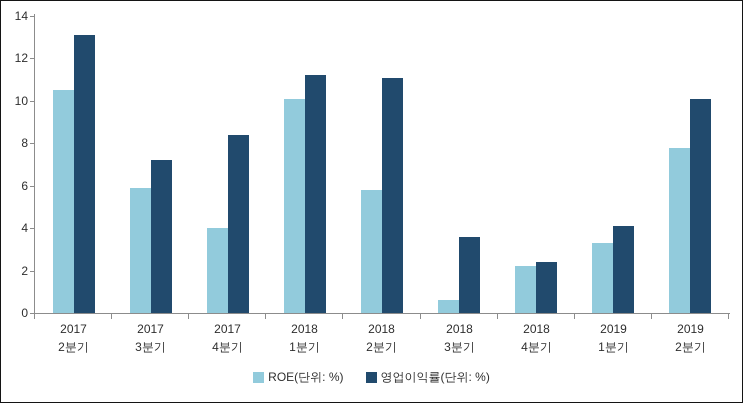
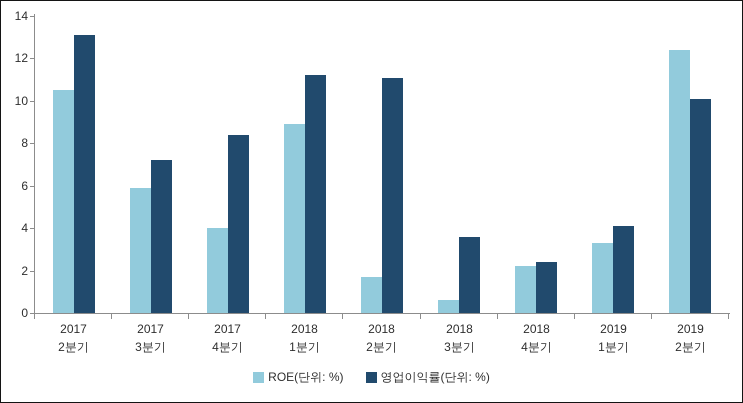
ROE(단위: %)/2018 1분기: 10.1 -> 8.9
ROE(단위: %)/2018 2분기: 5.8 -> 1.7
ROE(단위: %)/2019 2분기: 7.8 -> 12.4
